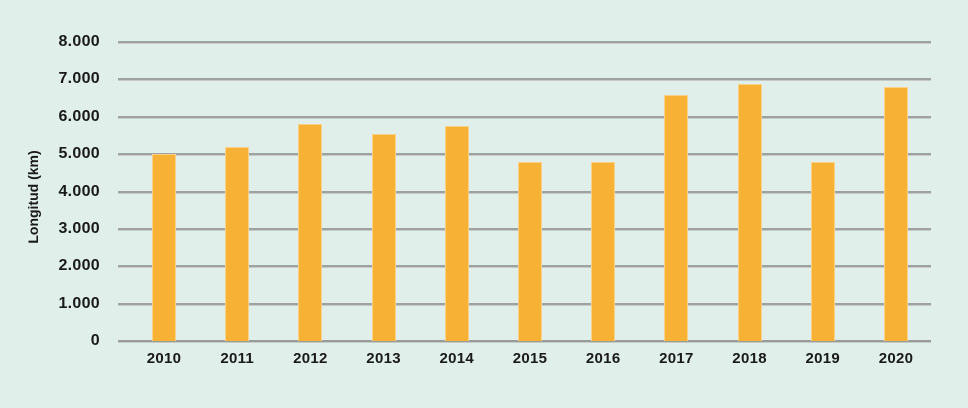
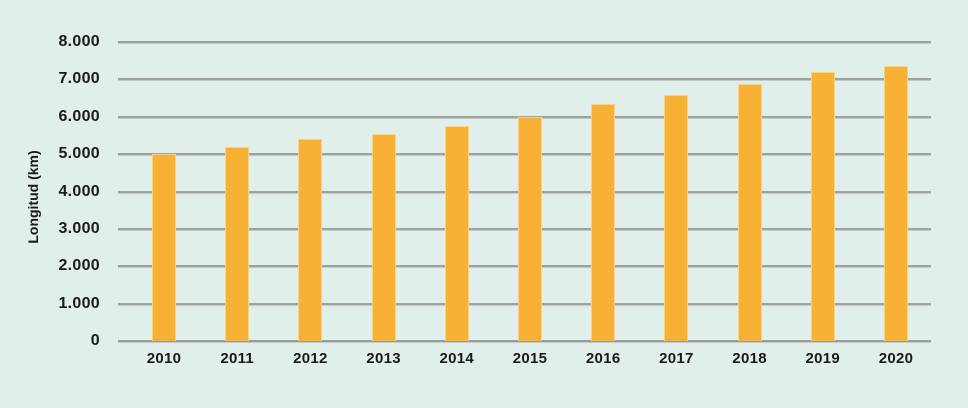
2012: 5800 -> 5400
2015: 4800 -> 6000
2016: 4800 -> 6400
2019: 4800 -> 7200
2020: 6800 -> 7400
